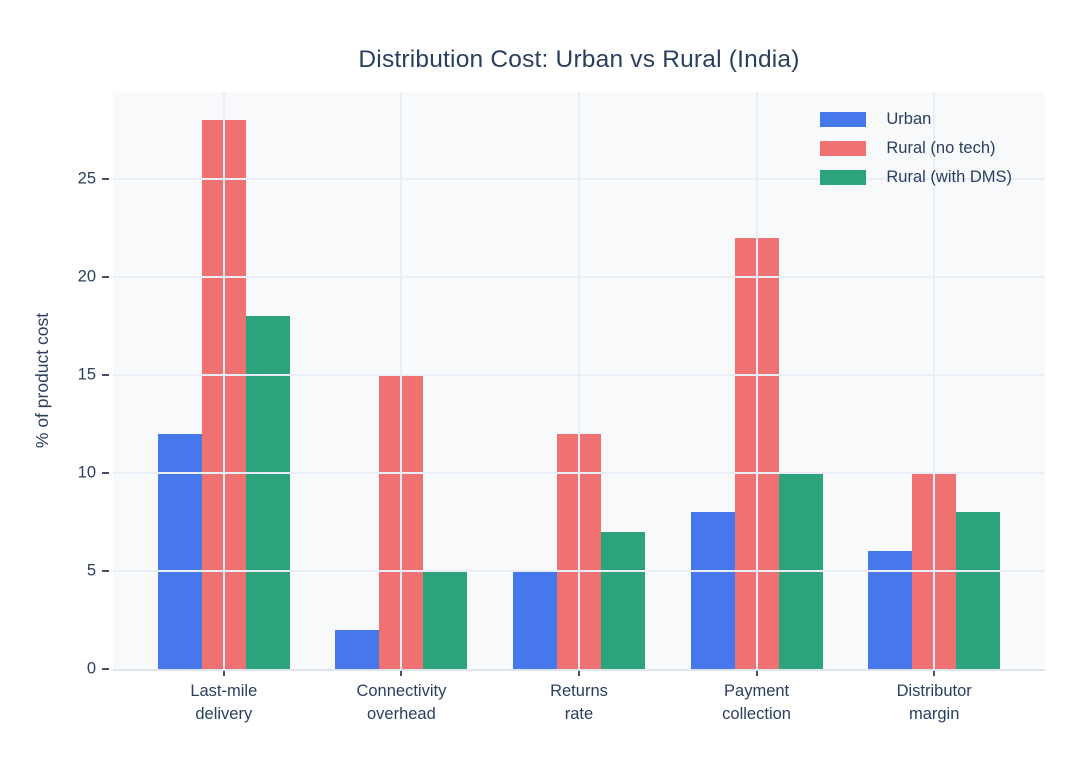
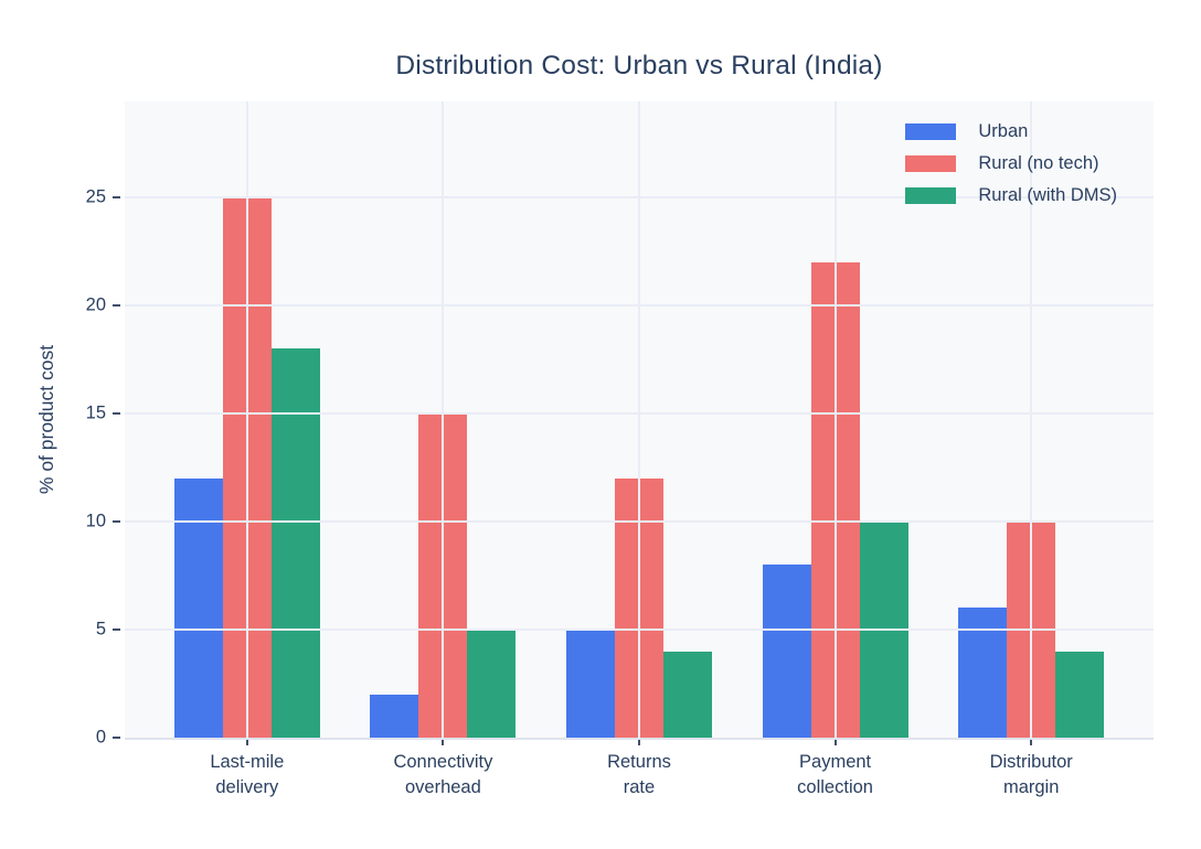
Rural (no tech)/Last-mile delivery: 28 -> 25
Rural (with DMS)/Returns rate: 7 -> 4
Rural (with DMS)/Distributor margin: 8 -> 4
